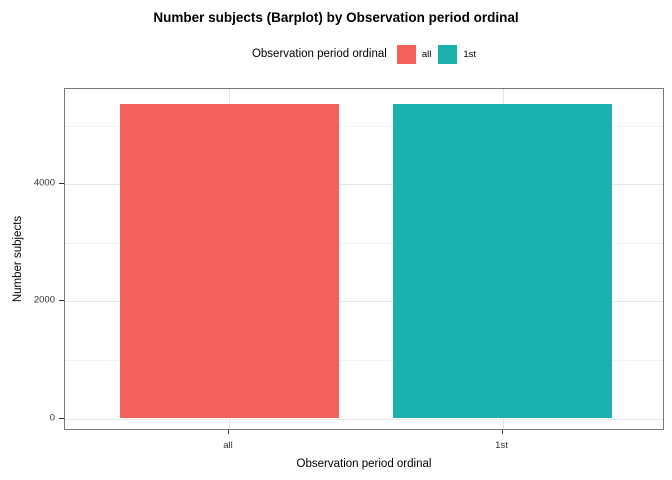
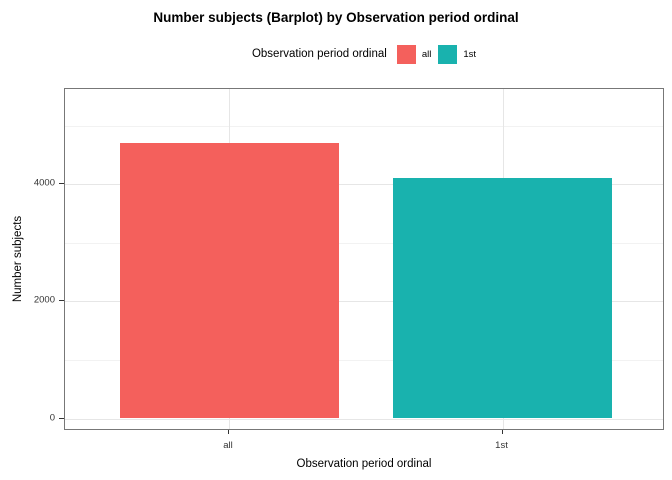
all: 5400 -> 4700
1st: 5400 -> 4100
